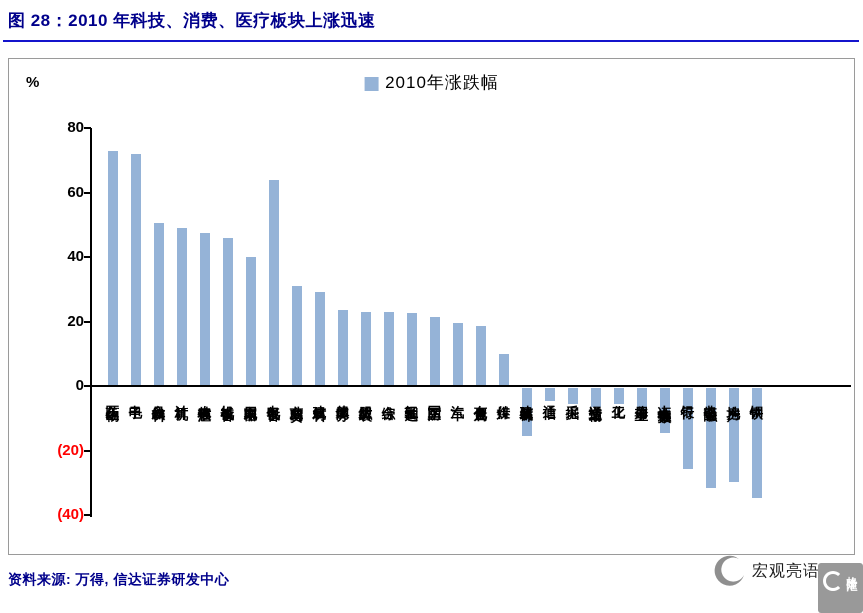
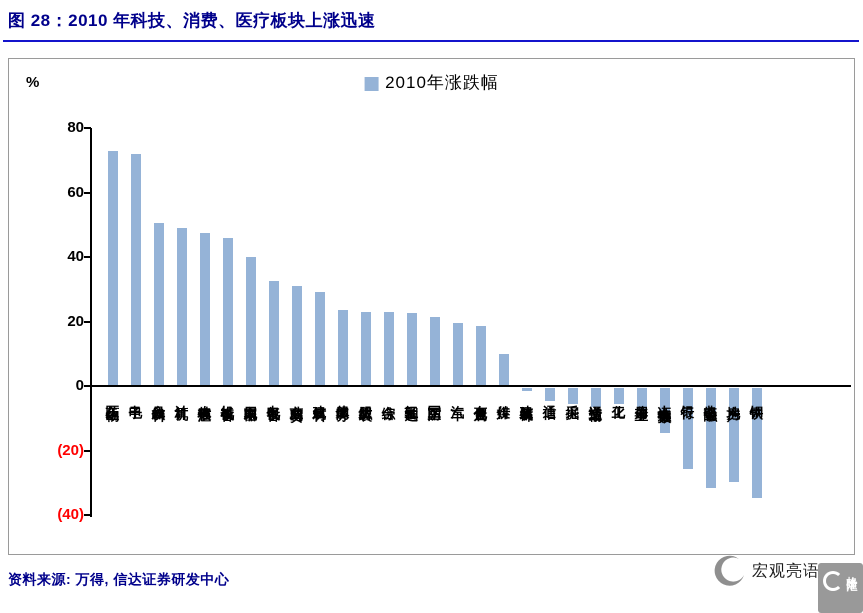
电气设备: 64 -> 32
建筑装饰: -15 -> -1
